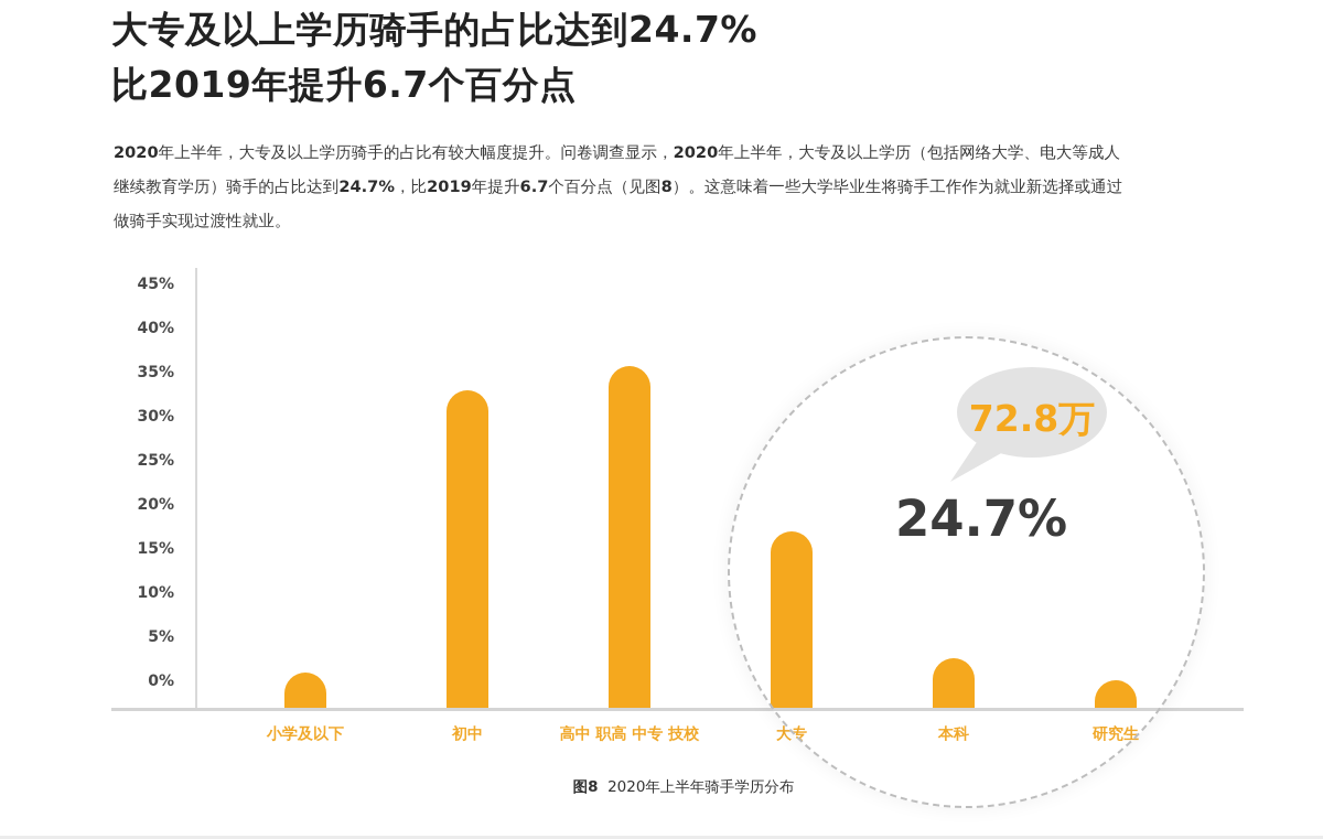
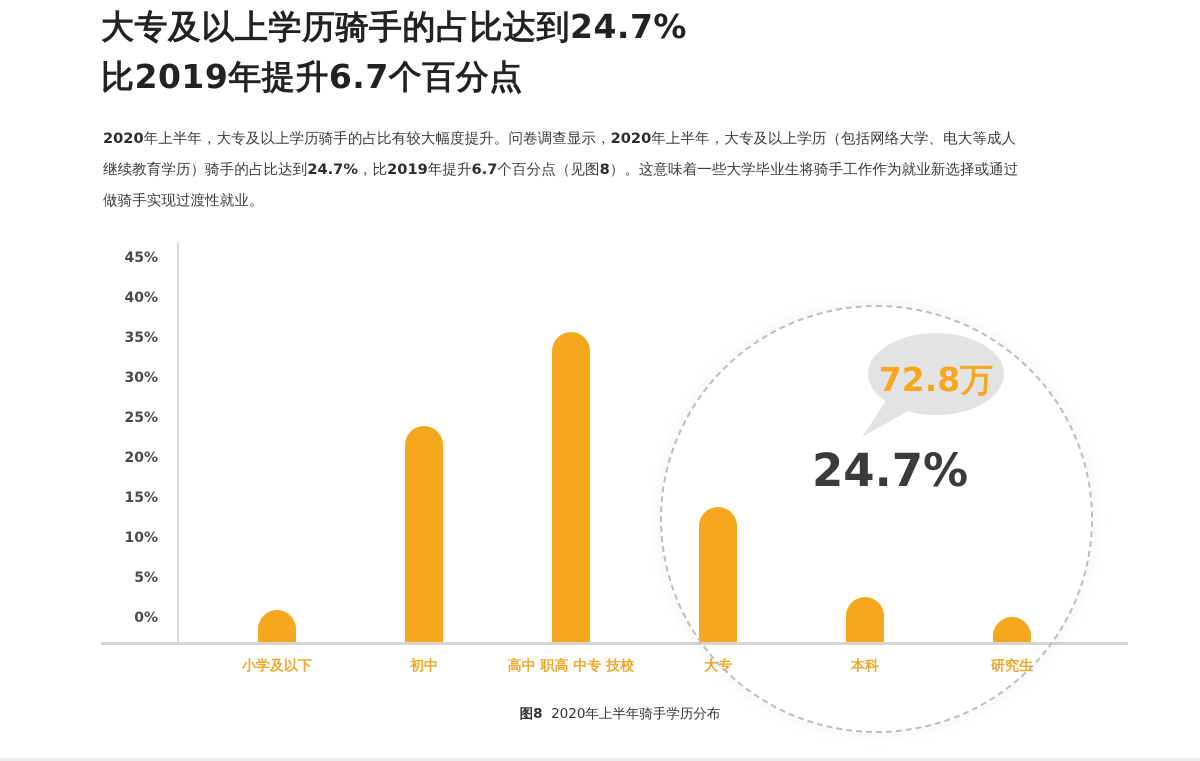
初中: 33% -> 24%
大专: 17% -> 14%
